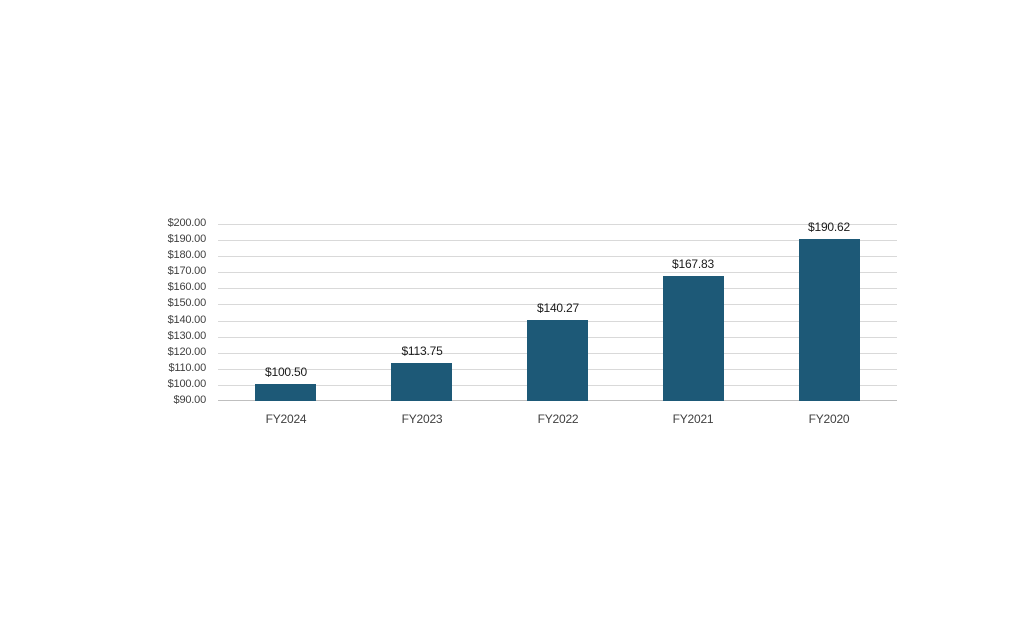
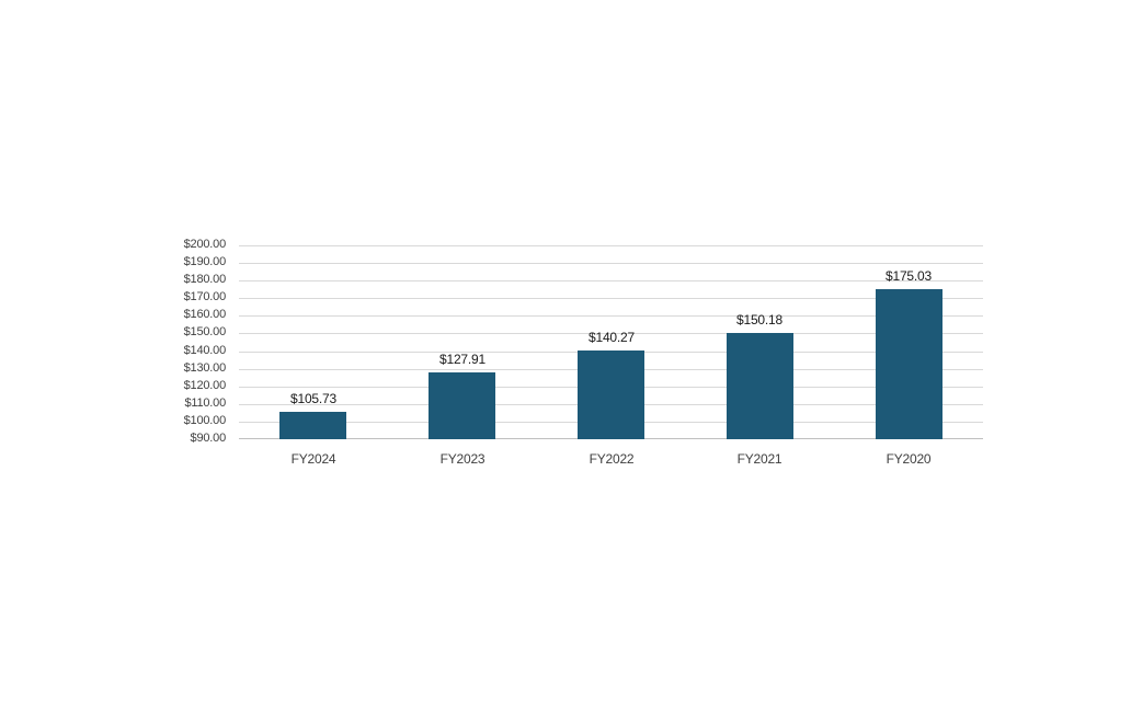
FY2024: $100.50 -> $105.73
FY2023: $113.75 -> $127.91
FY2021: $167.83 -> $150.18
FY2020: $190.62 -> $175.03
